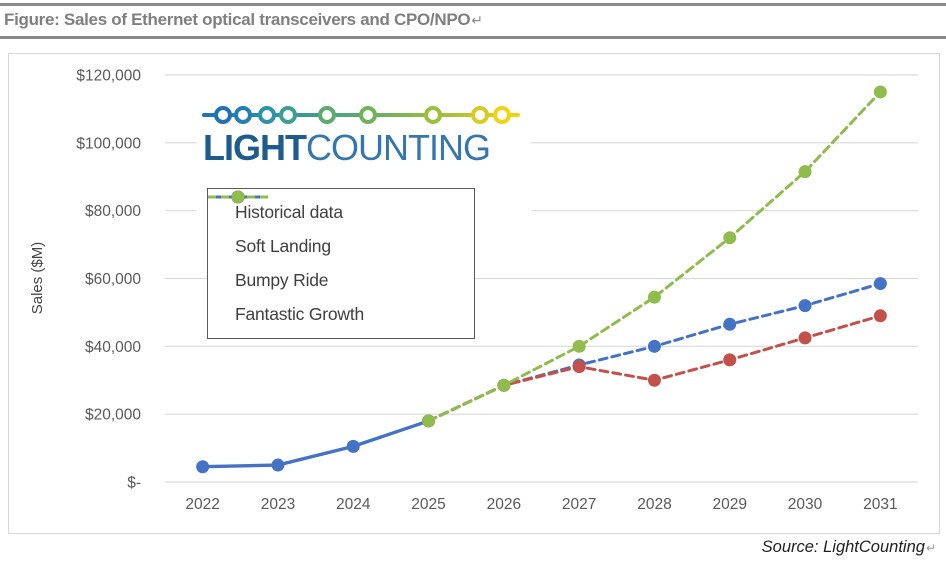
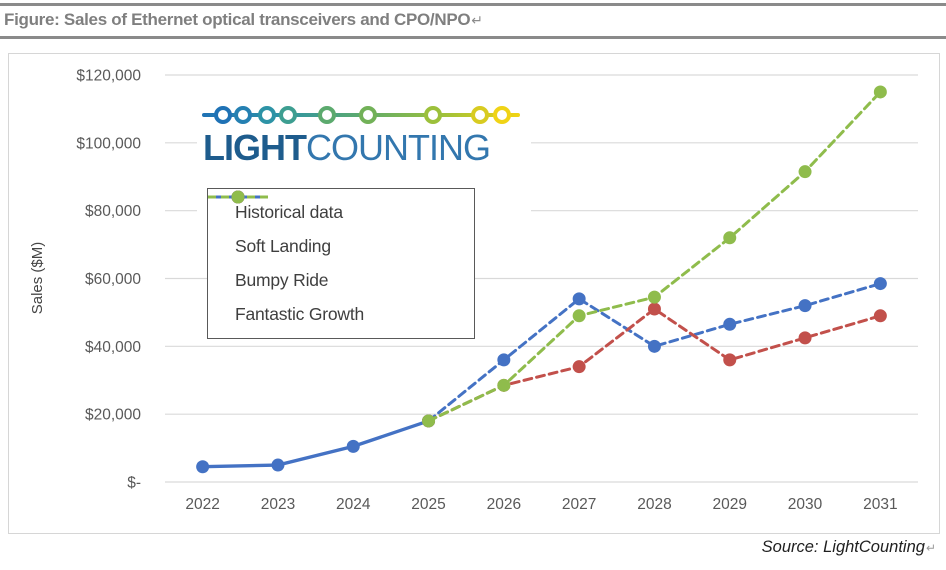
Soft Landing/2026: $28000 -> $36000
Soft Landing/2027: $34000 -> $54000
Fantastic Growth/2027: $40000 -> $49000
Bumpy Ride/2028: $30000 -> $51000
